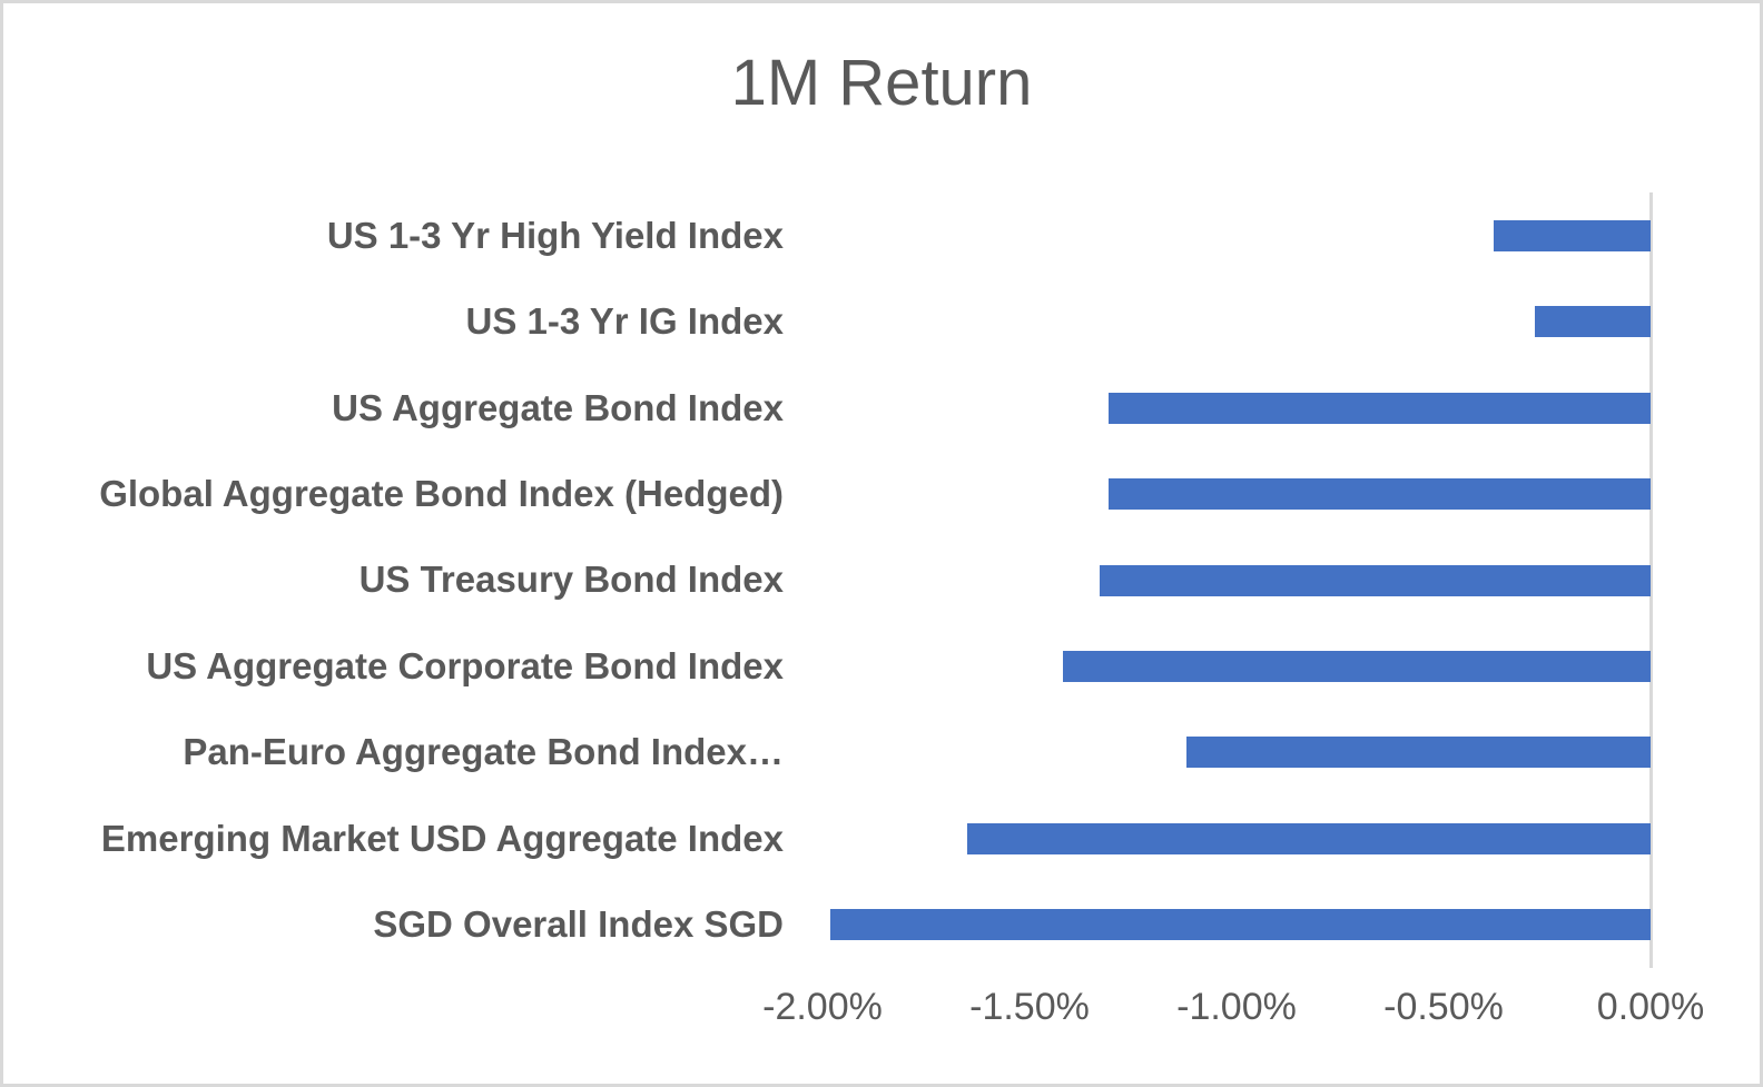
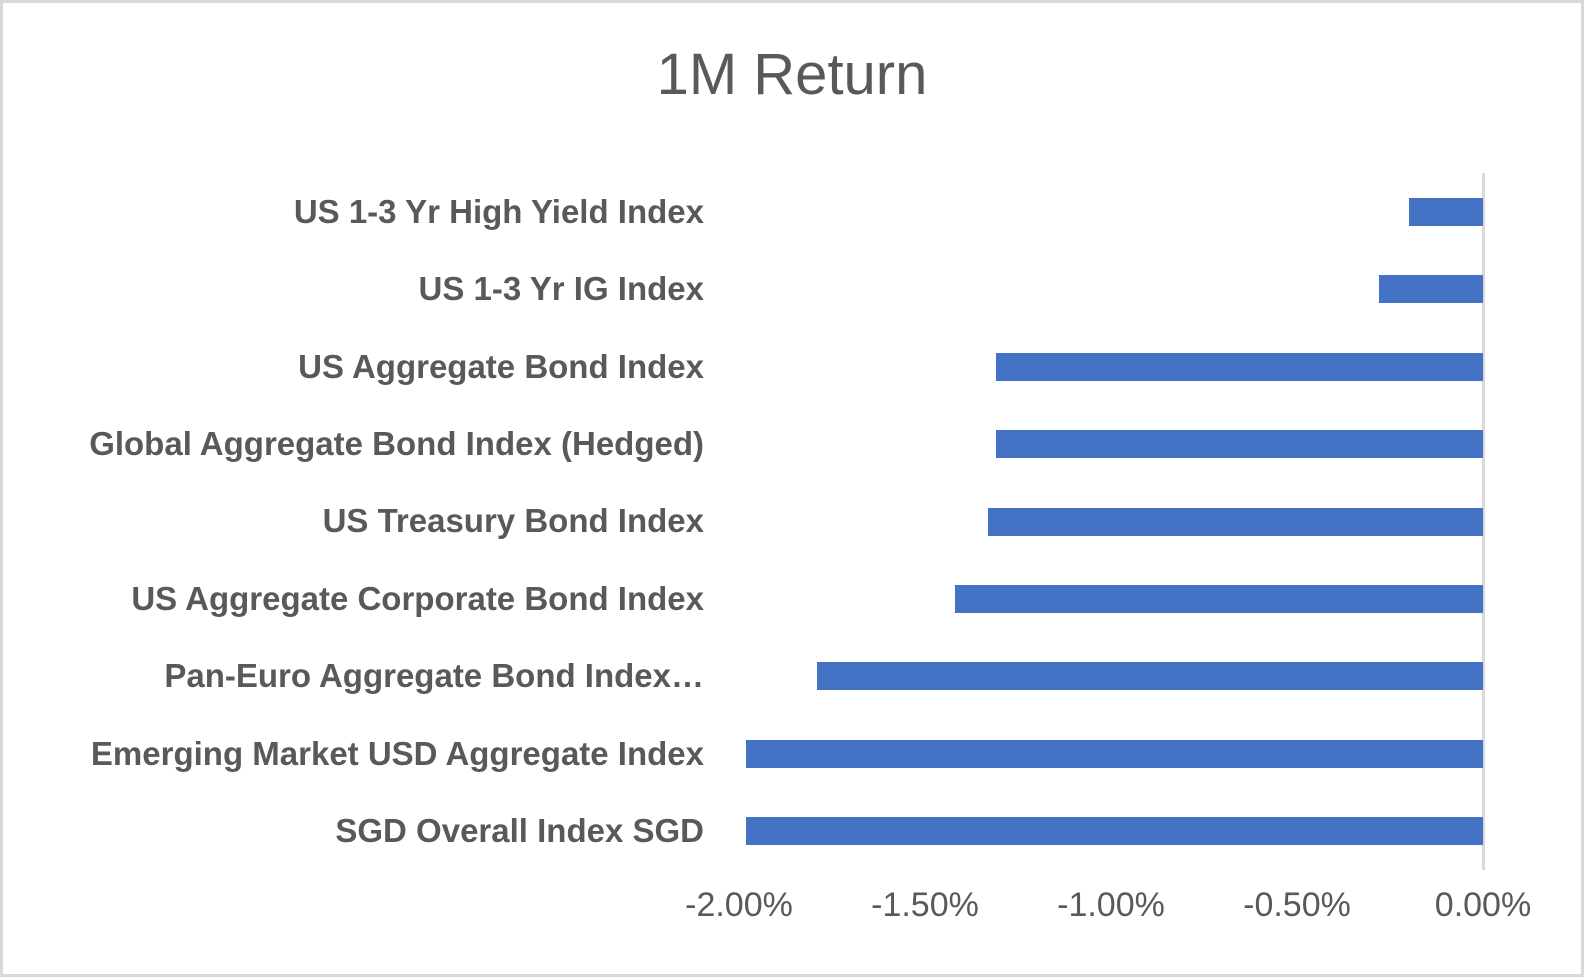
US 1-3 Yr High Yield Index: -0.38% -> -0.20%
Pan-Euro Aggregate Bond Index…: -1.12% -> -1.79%
Emerging Market USD Aggregate Index: -1.65% -> -1.98%
